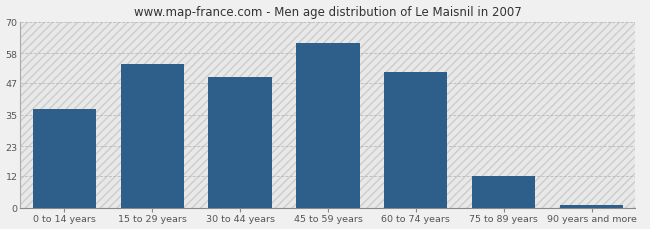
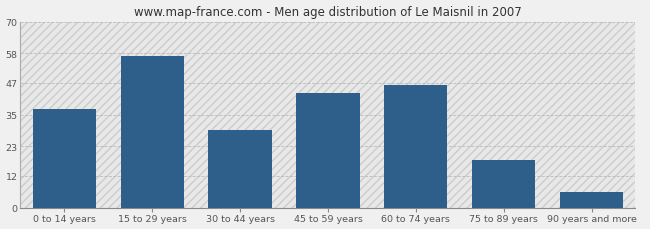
15 to 29 years: 54 -> 57
30 to 44 years: 49 -> 29
45 to 59 years: 62 -> 43
60 to 74 years: 51 -> 46
75 to 89 years: 12 -> 18
90 years and more: 1 -> 6
